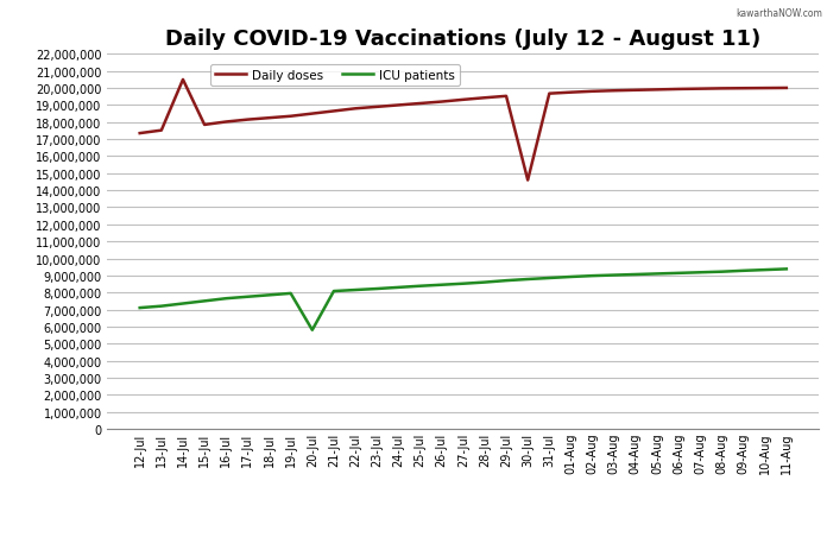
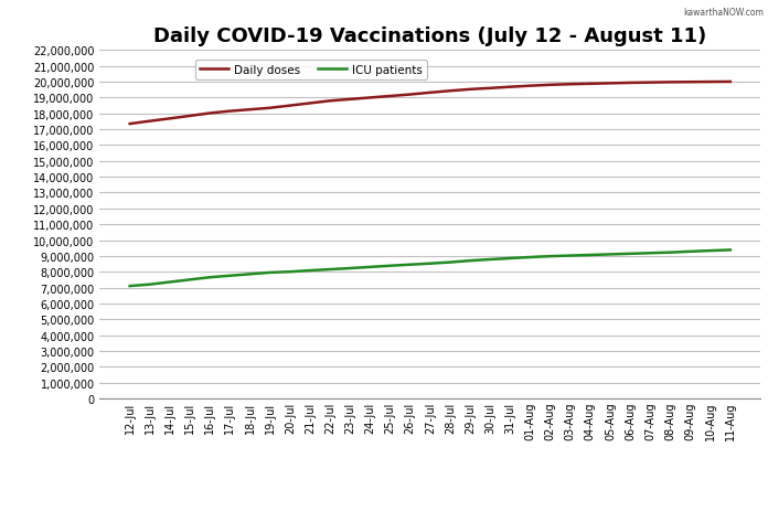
Daily doses/14-Jul: 20,500,000 -> 17,700,000
ICU patients/20-Jul: 5,800,000 -> 8,000,000
Daily doses/30-Jul: 14,600,000 -> 19,600,000
